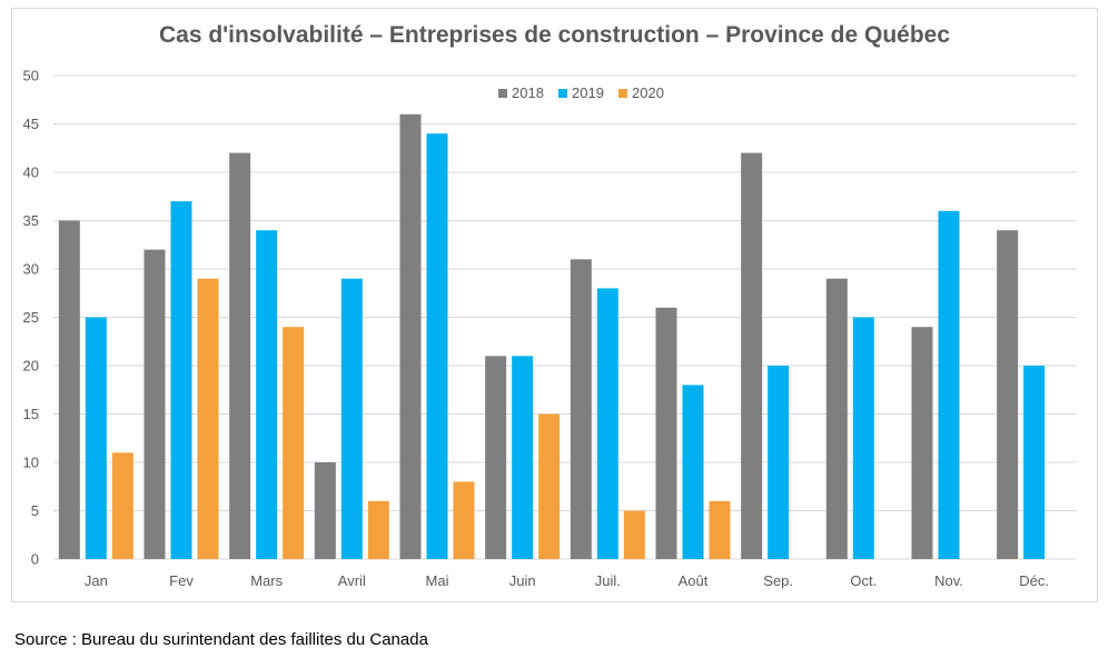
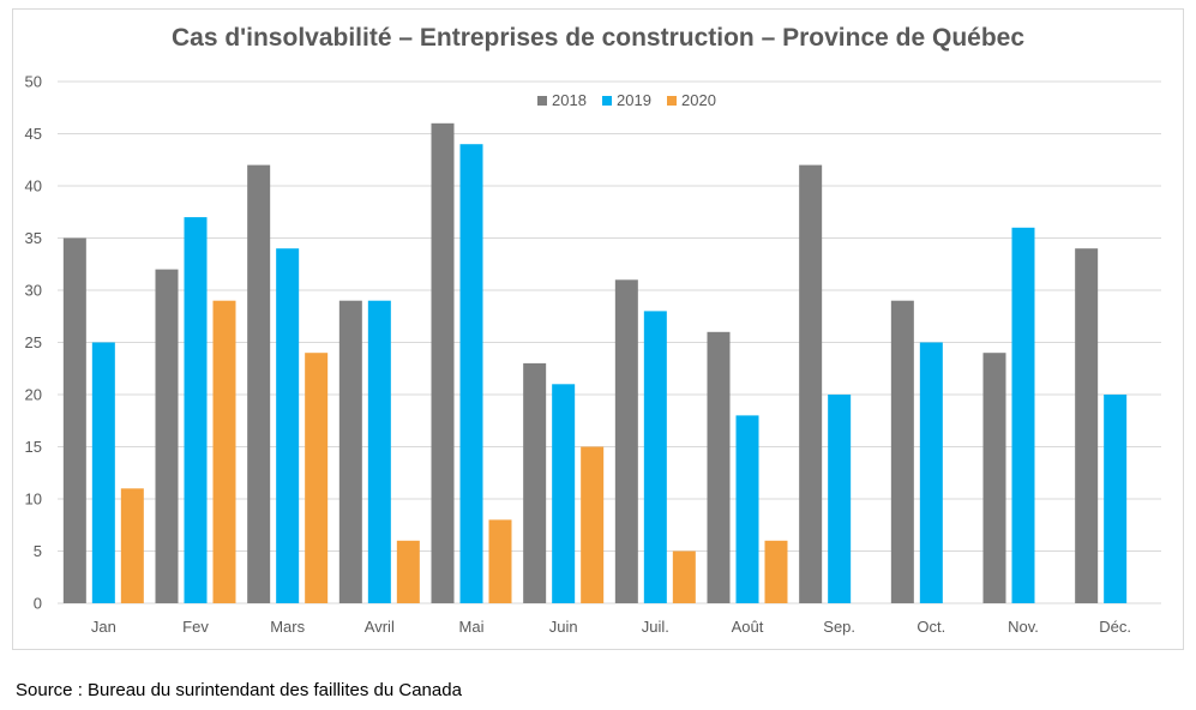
2018/Avril: 10 -> 29
2018/Juin: 21 -> 23
